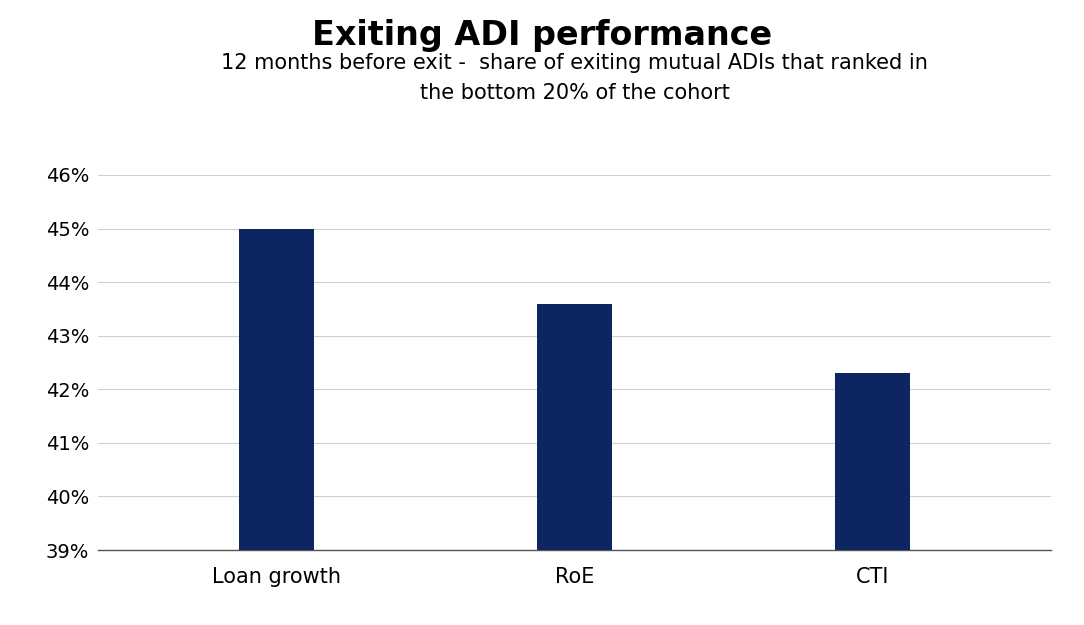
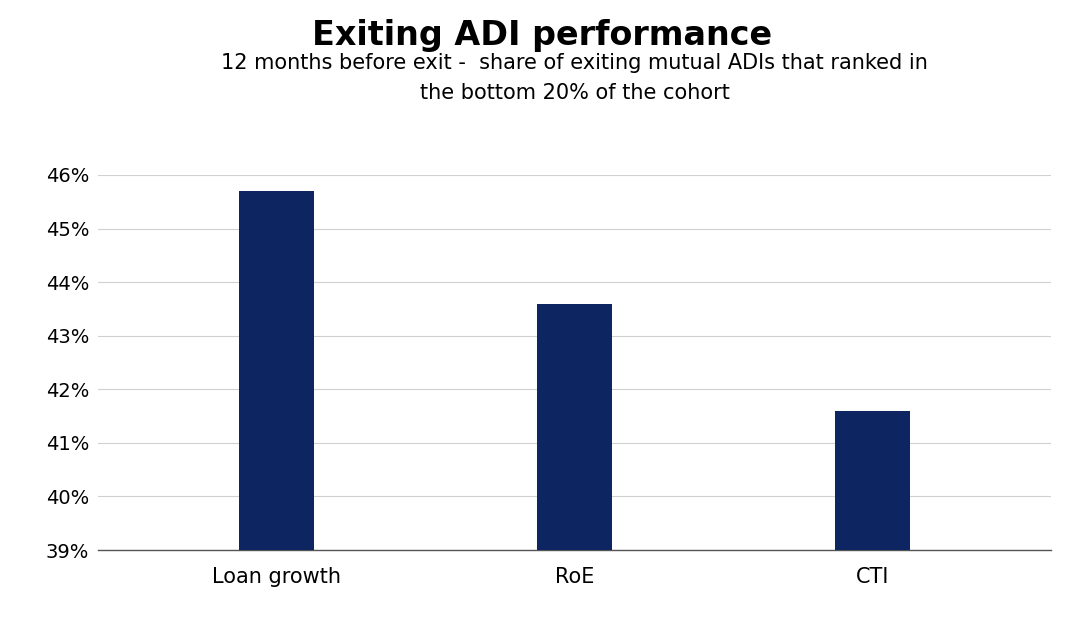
Loan growth: 45.0% -> 45.7%
CTI: 42.3% -> 41.6%
